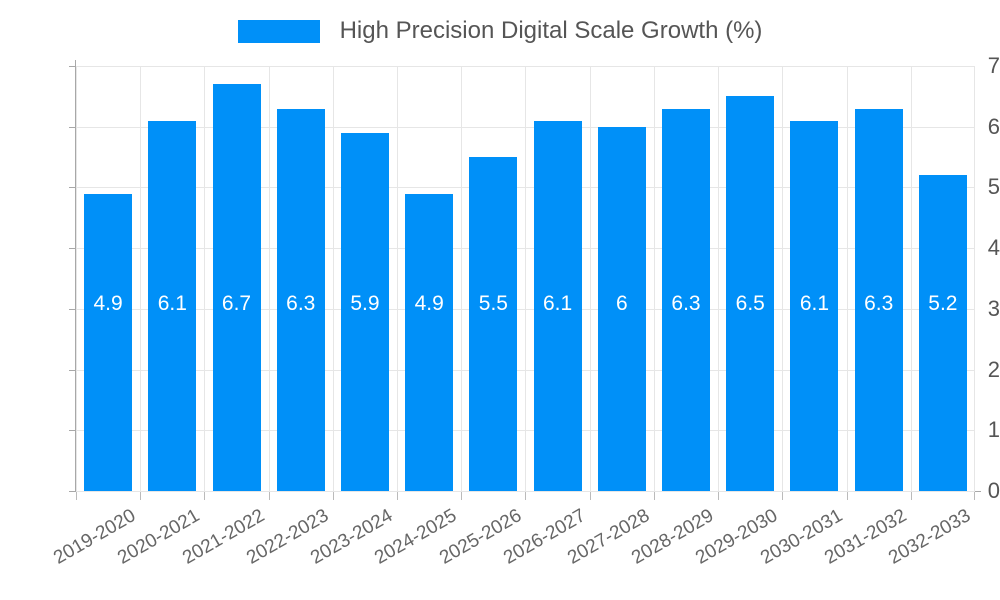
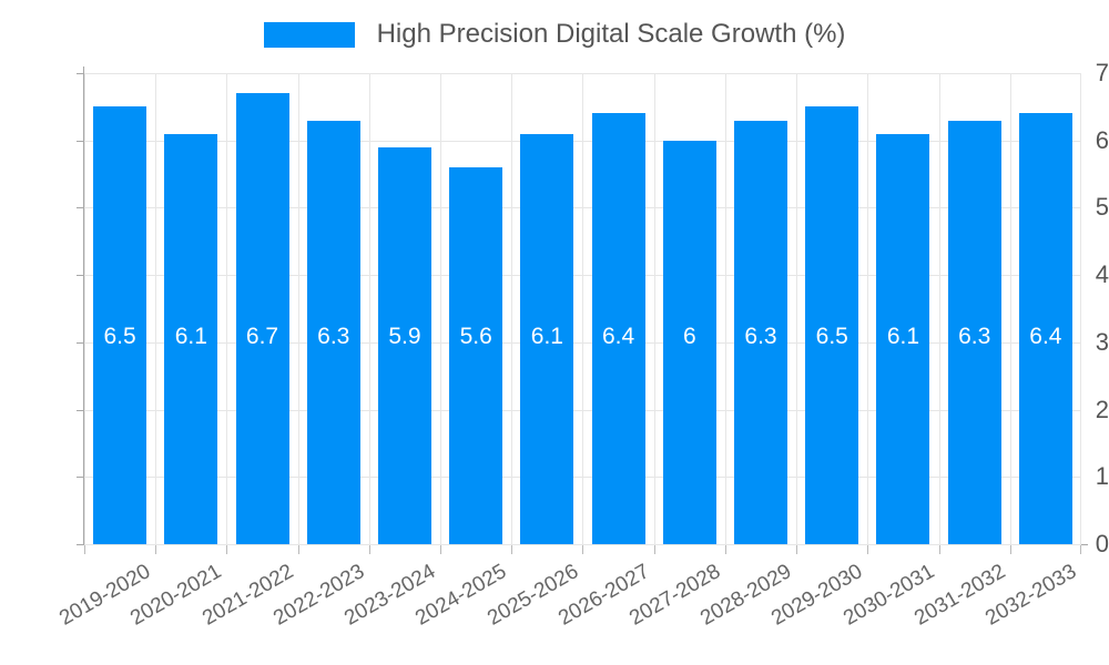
2019-2020: 4.9 -> 6.5
2024-2025: 4.9 -> 5.6
2025-2026: 5.5 -> 6.1
2026-2027: 6.1 -> 6.4
2032-2033: 5.2 -> 6.4
